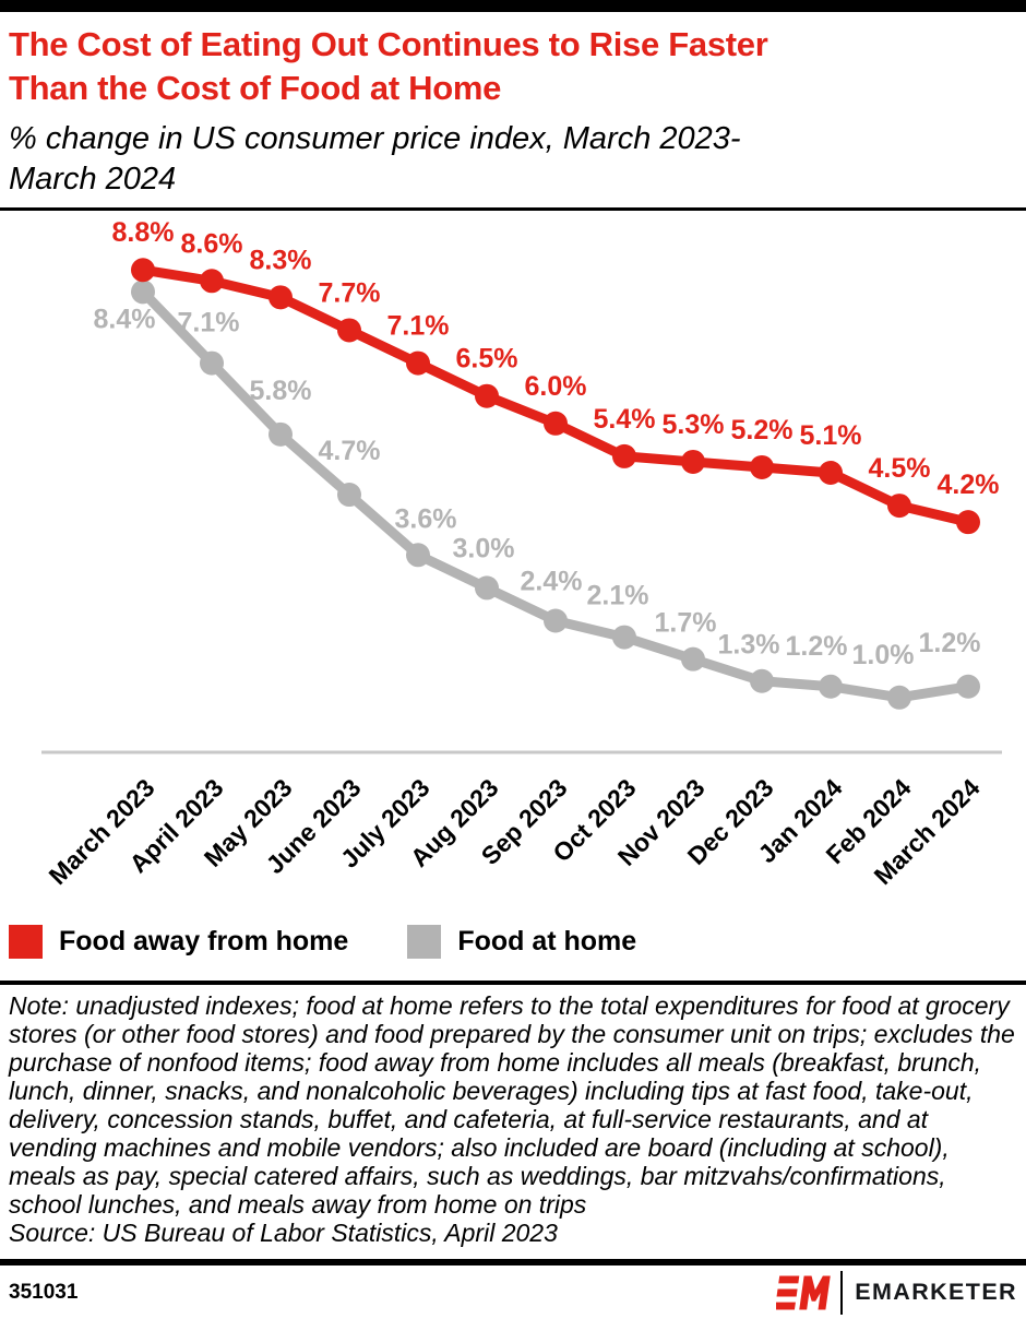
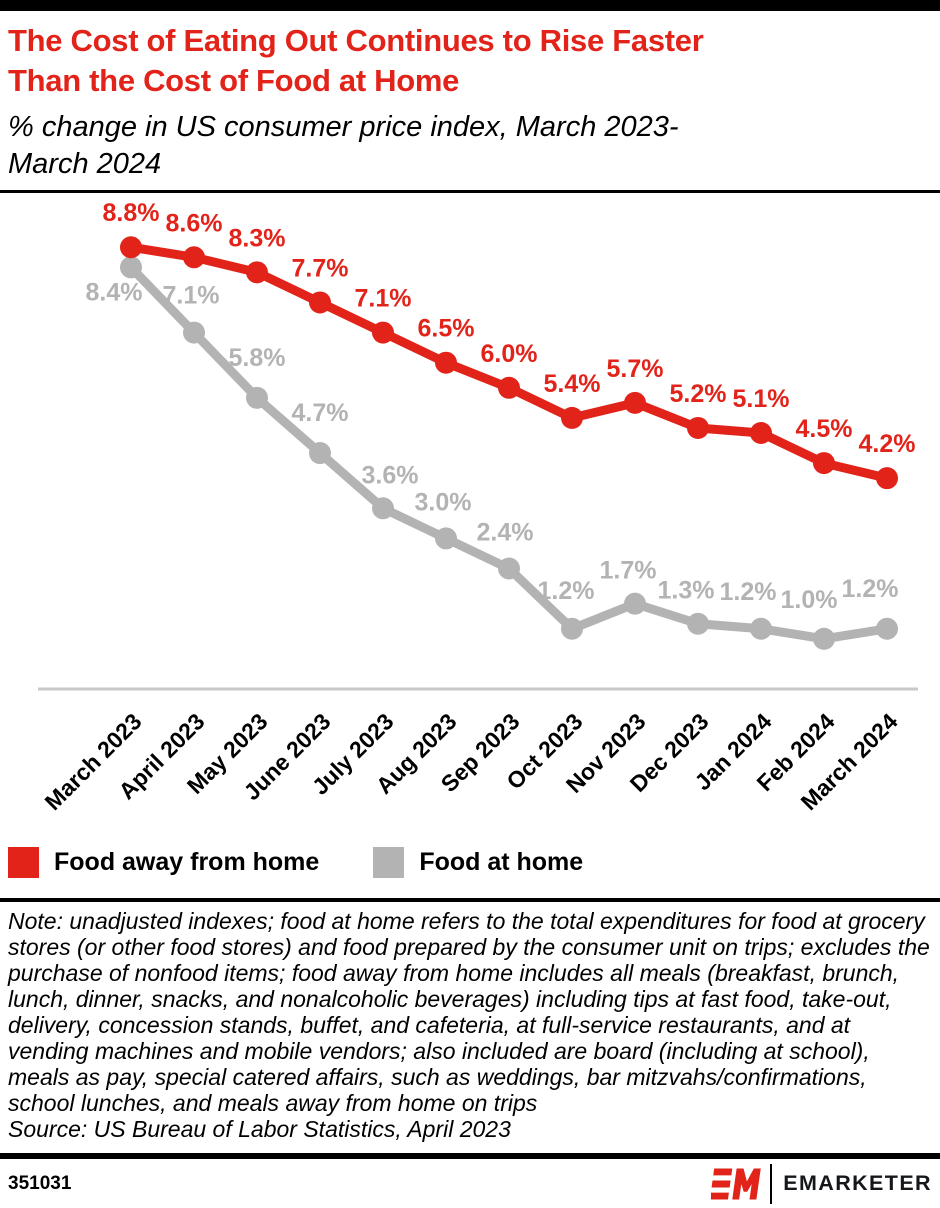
Food at home/Oct 2023: 2.1% -> 1.2%
Food away from home/Nov 2023: 5.3% -> 5.7%
